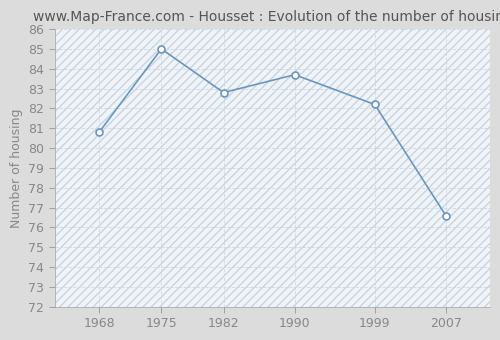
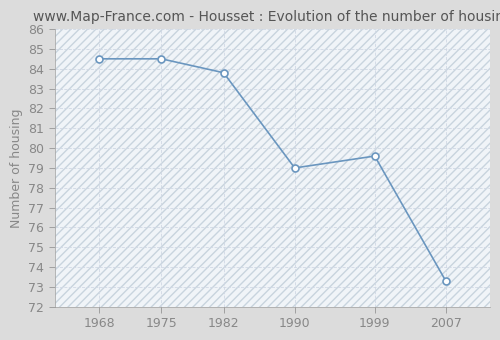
1968: 80.8 -> 84.5
1975: 85.0 -> 84.5
1982: 82.8 -> 83.8
1990: 83.7 -> 79.0
1999: 82.2 -> 79.6
2007: 76.6 -> 73.3
